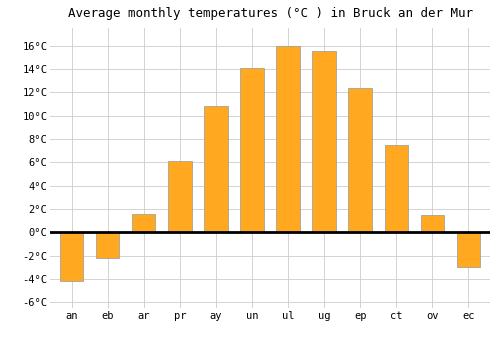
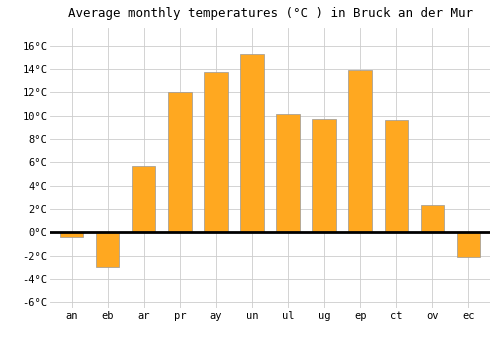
an: -4.2°C -> -0.4°C
eb: -2.2°C -> -3.0°C
ar: 1.6°C -> 5.7°C
pr: 6.1°C -> 12.0°C
ay: 10.8°C -> 13.7°C
un: 14.1°C -> 15.3°C
ul: 16.0°C -> 10.1°C
ug: 15.5°C -> 9.7°C
ep: 12.4°C -> 13.9°C
ct: 7.5°C -> 9.6°C
ov: 1.5°C -> 2.3°C
ec: -3.0°C -> -2.1°C
